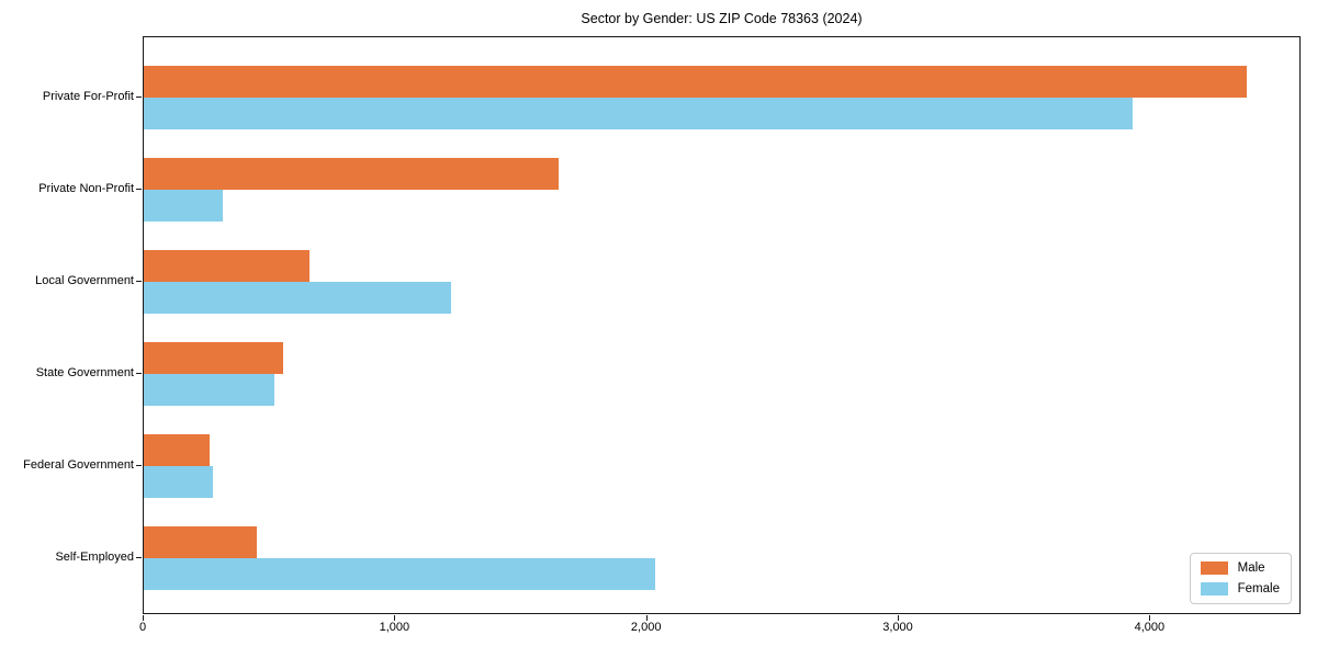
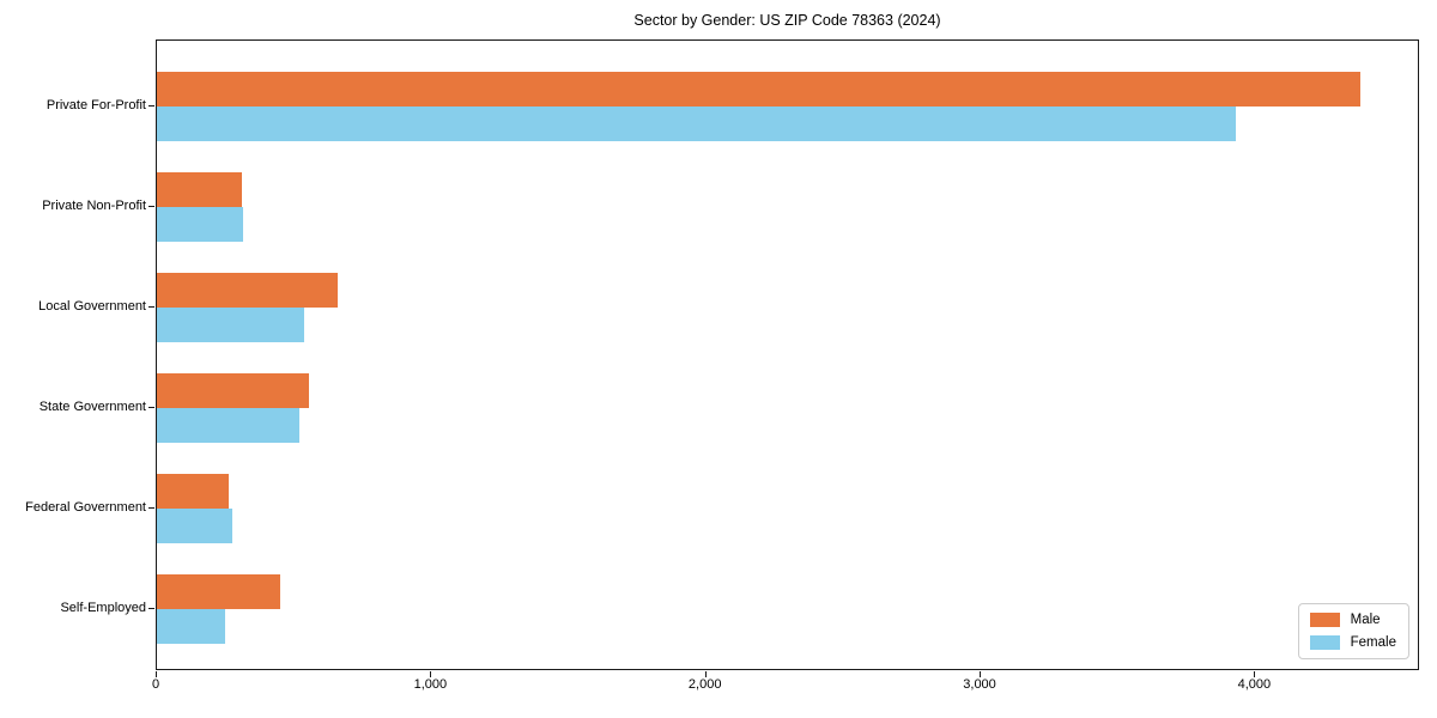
Male/Private Non-Profit: 1650 -> 310
Female/Local Government: 1220 -> 540
Female/Self-Employed: 2030 -> 250
